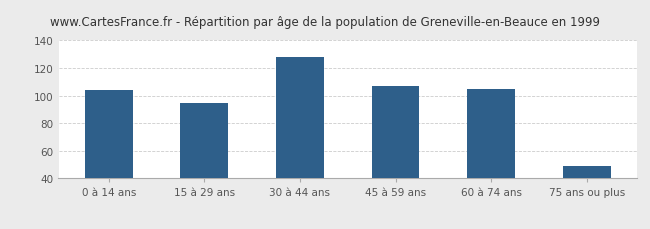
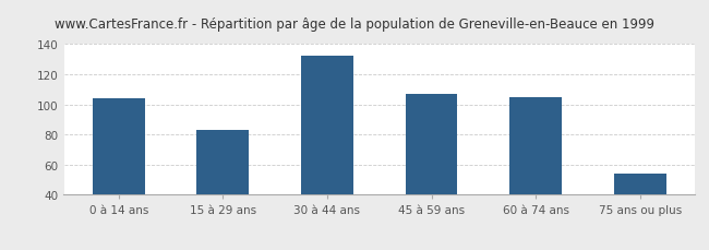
15 à 29 ans: 95 -> 83
30 à 44 ans: 128 -> 132
75 ans ou plus: 49 -> 54
